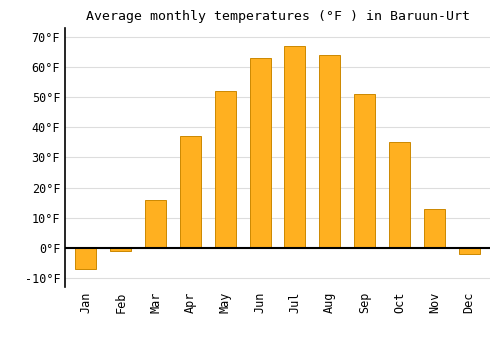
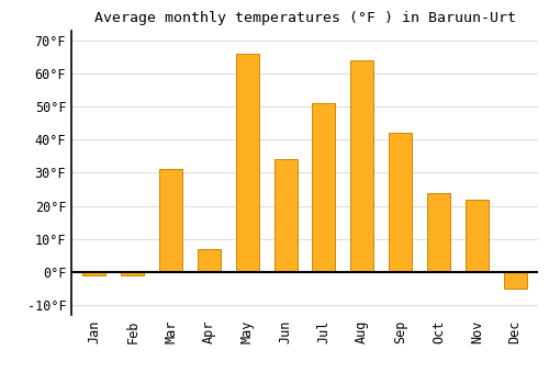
Jan: -7°F -> -1°F
Mar: 16°F -> 31°F
Apr: 37°F -> 7°F
May: 52°F -> 66°F
Jun: 63°F -> 34°F
Jul: 67°F -> 51°F
Sep: 51°F -> 42°F
Oct: 35°F -> 24°F
Nov: 13°F -> 22°F
Dec: -2°F -> -5°F
